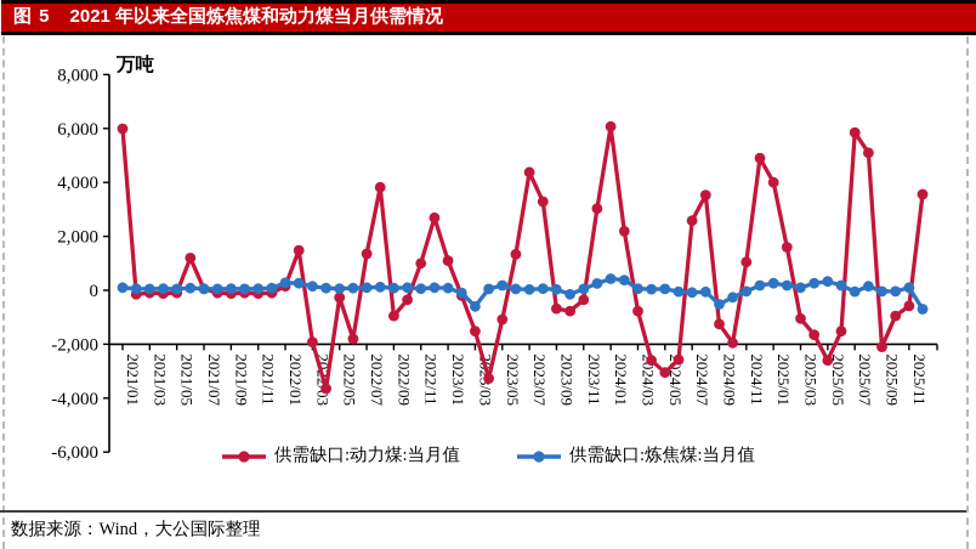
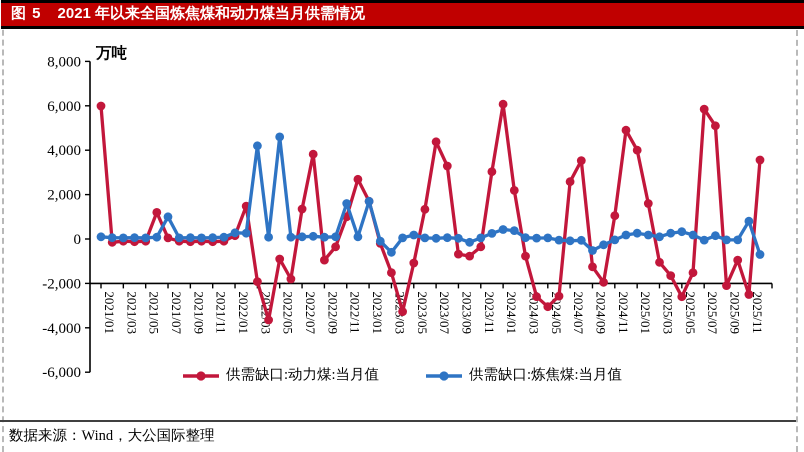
供需缺口:炼焦煤:当月值/2021/07: 100 -> 1000
供需缺口:炼焦煤:当月值/2022/03: 200 -> 4200
供需缺口:动力煤:当月值/2022/05: -300 -> -900
供需缺口:炼焦煤:当月值/2022/05: 100 -> 4600
供需缺口:炼焦煤:当月值/2022/11: 100 -> 1600
供需缺口:动力煤:当月值/2023/01: 1100 -> 1700
供需缺口:炼焦煤:当月值/2023/01: 100 -> 1700
供需缺口:动力煤:当月值/2025/11: -600 -> -2500
供需缺口:炼焦煤:当月值/2025/11: 100 -> 800
